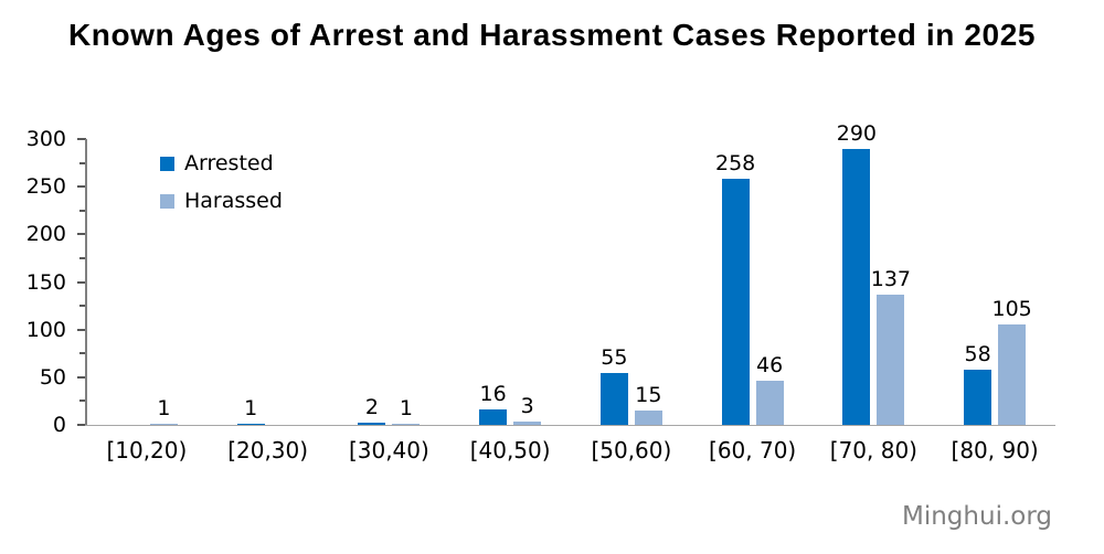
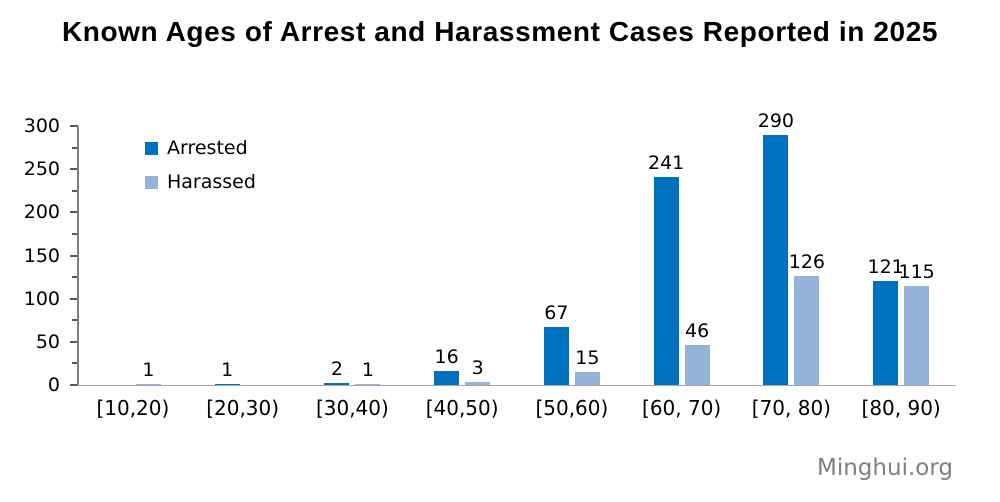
Arrested/[50,60): 55 -> 67
Arrested/[60, 70): 258 -> 241
Harassed/[70, 80): 137 -> 126
Arrested/[80, 90): 58 -> 121
Harassed/[80, 90): 105 -> 115
